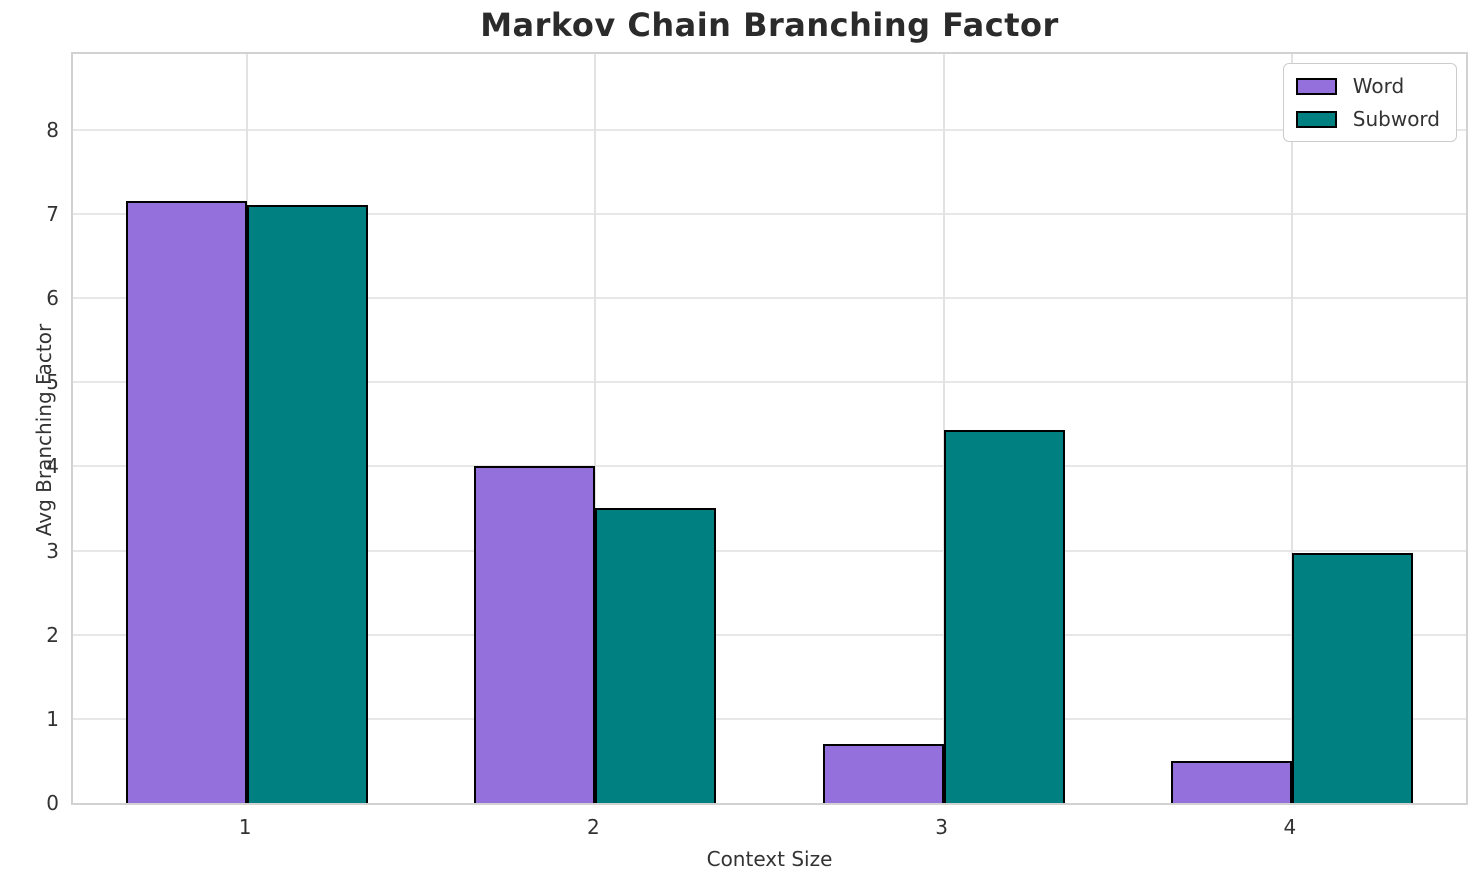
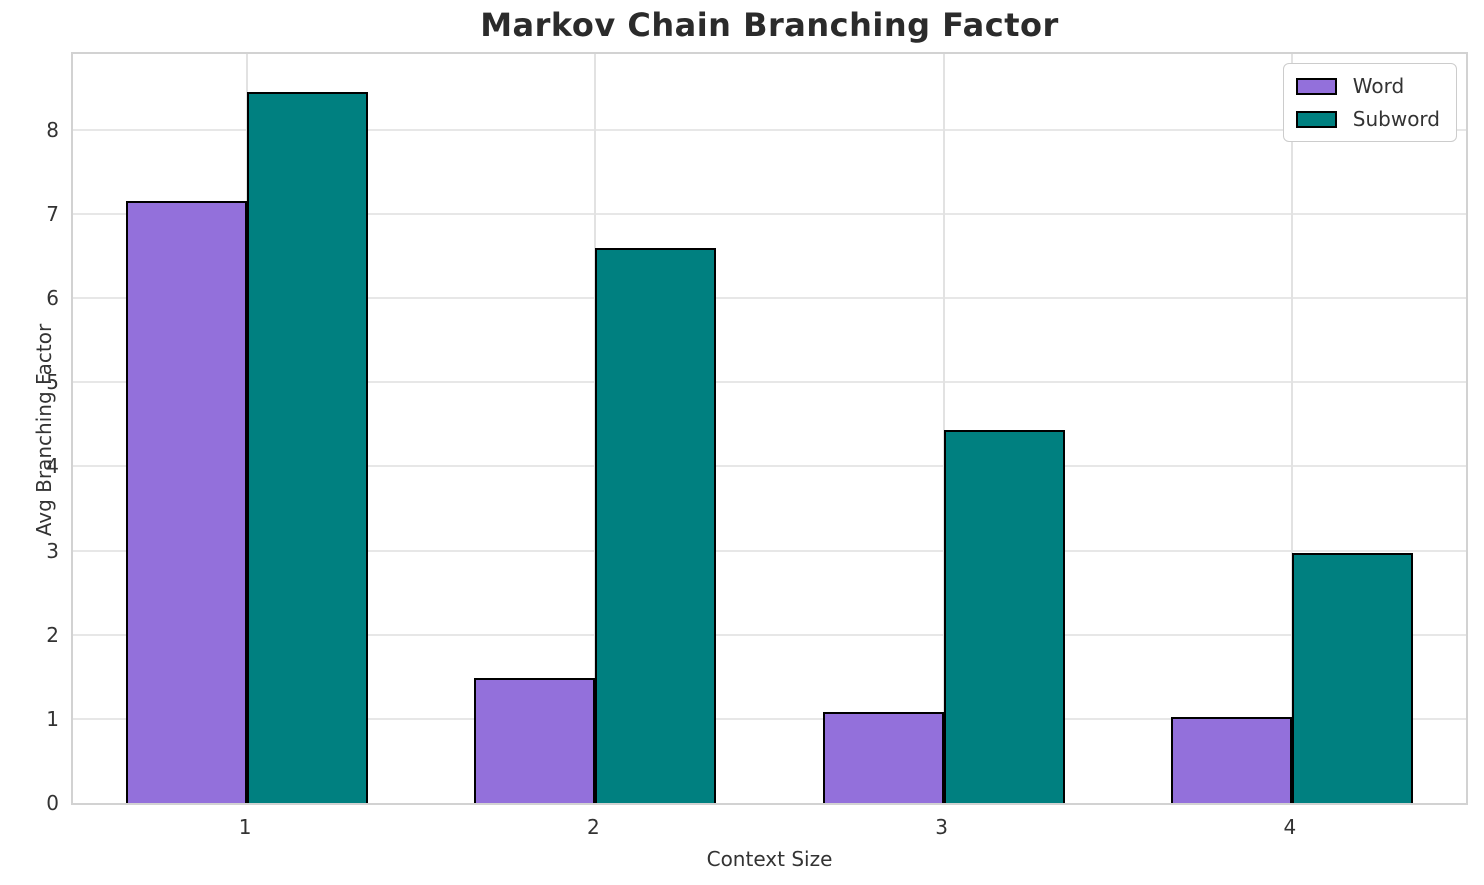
Subword/1: 7.1 -> 8.4
Word/2: 4.0 -> 1.5
Subword/2: 3.5 -> 6.6
Word/3: 0.7 -> 1.1
Word/4: 0.5 -> 1.0
